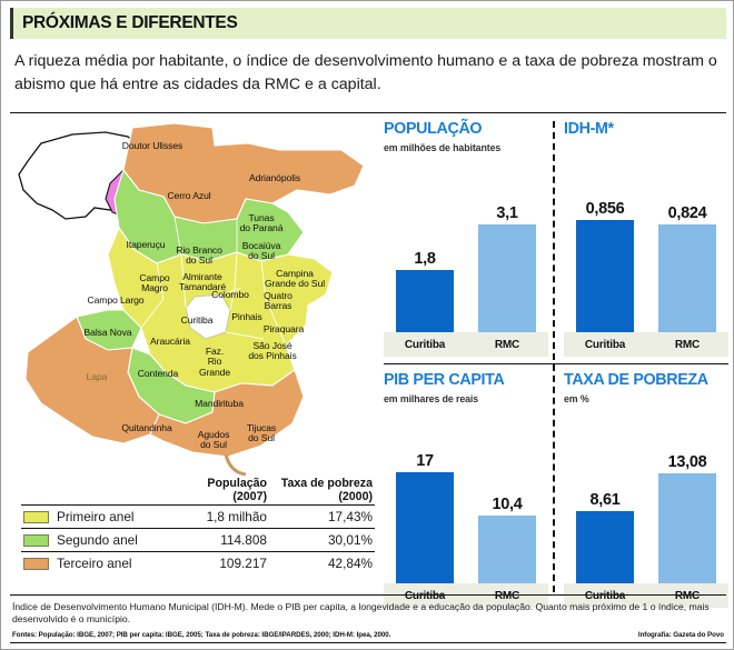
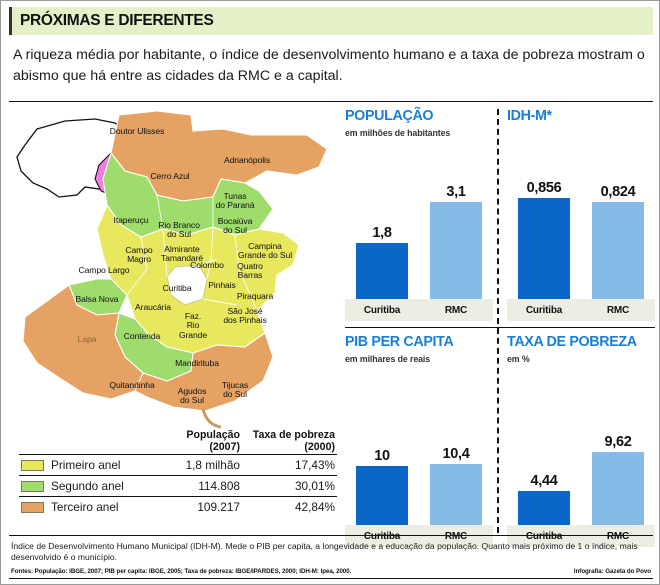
PIB PER CAPITA/Curitiba: 17 -> 10
TAXA DE POBREZA/Curitiba: 8,61 -> 4,44
TAXA DE POBREZA/RMC: 13,08 -> 9,62
